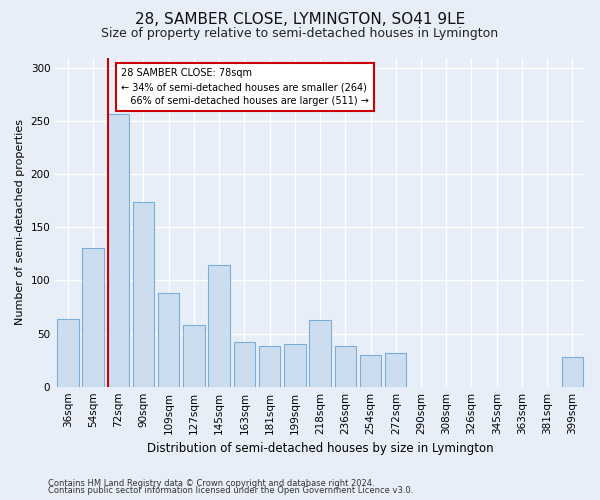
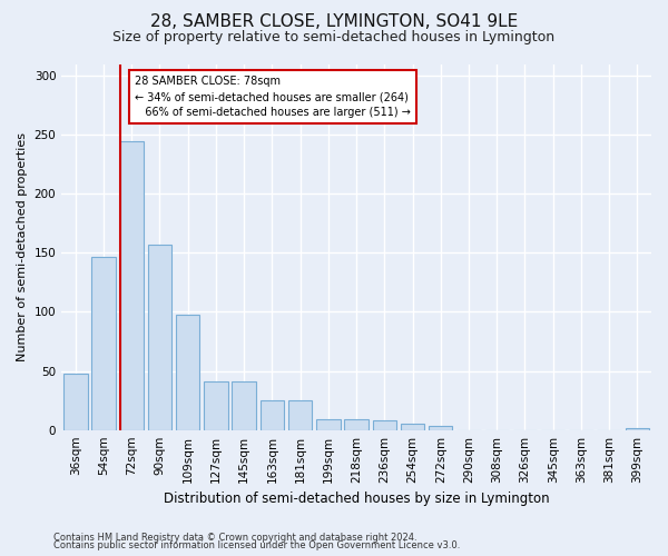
36sqm: 64 -> 48
54sqm: 131 -> 147
72sqm: 257 -> 245
90sqm: 174 -> 157
109sqm: 88 -> 98
127sqm: 58 -> 41
145sqm: 115 -> 41
163sqm: 42 -> 25
181sqm: 38 -> 25
199sqm: 40 -> 9
218sqm: 63 -> 9
236sqm: 38 -> 8
254sqm: 30 -> 5
272sqm: 32 -> 3
399sqm: 28 -> 2
